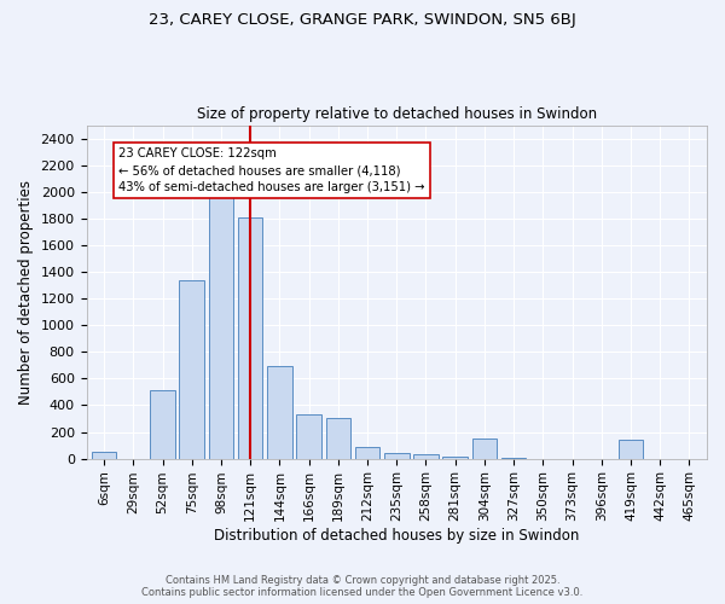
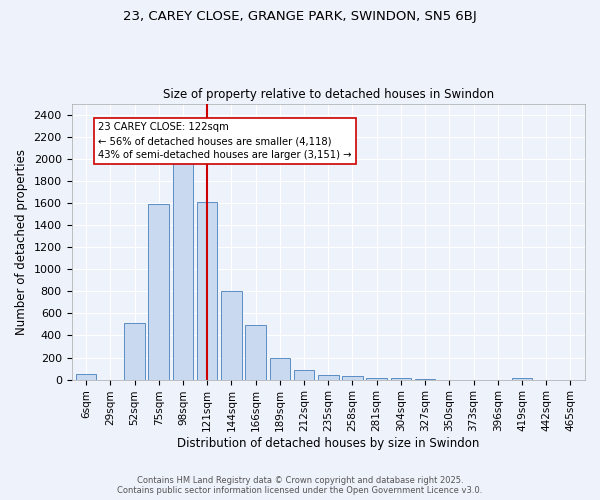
75sqm: 1340 -> 1590
121sqm: 1810 -> 1610
144sqm: 690 -> 800
166sqm: 330 -> 490
189sqm: 300 -> 200
304sqm: 150 -> 10
419sqm: 140 -> 20
